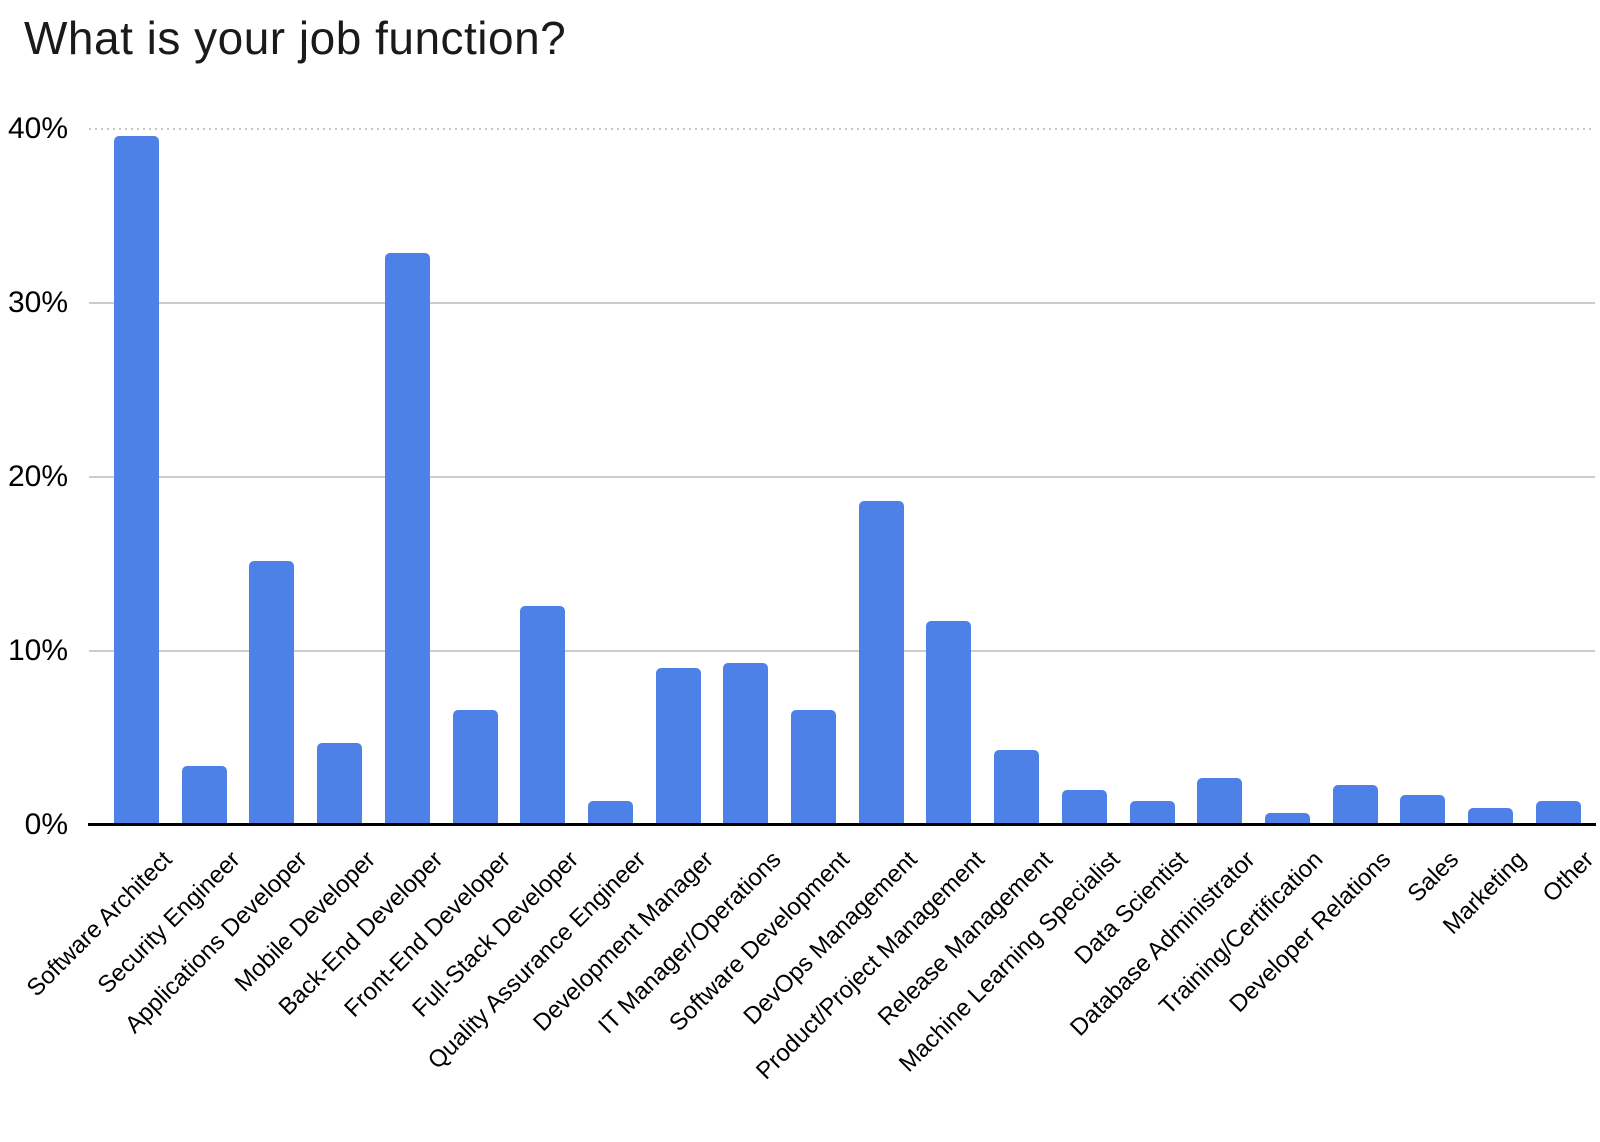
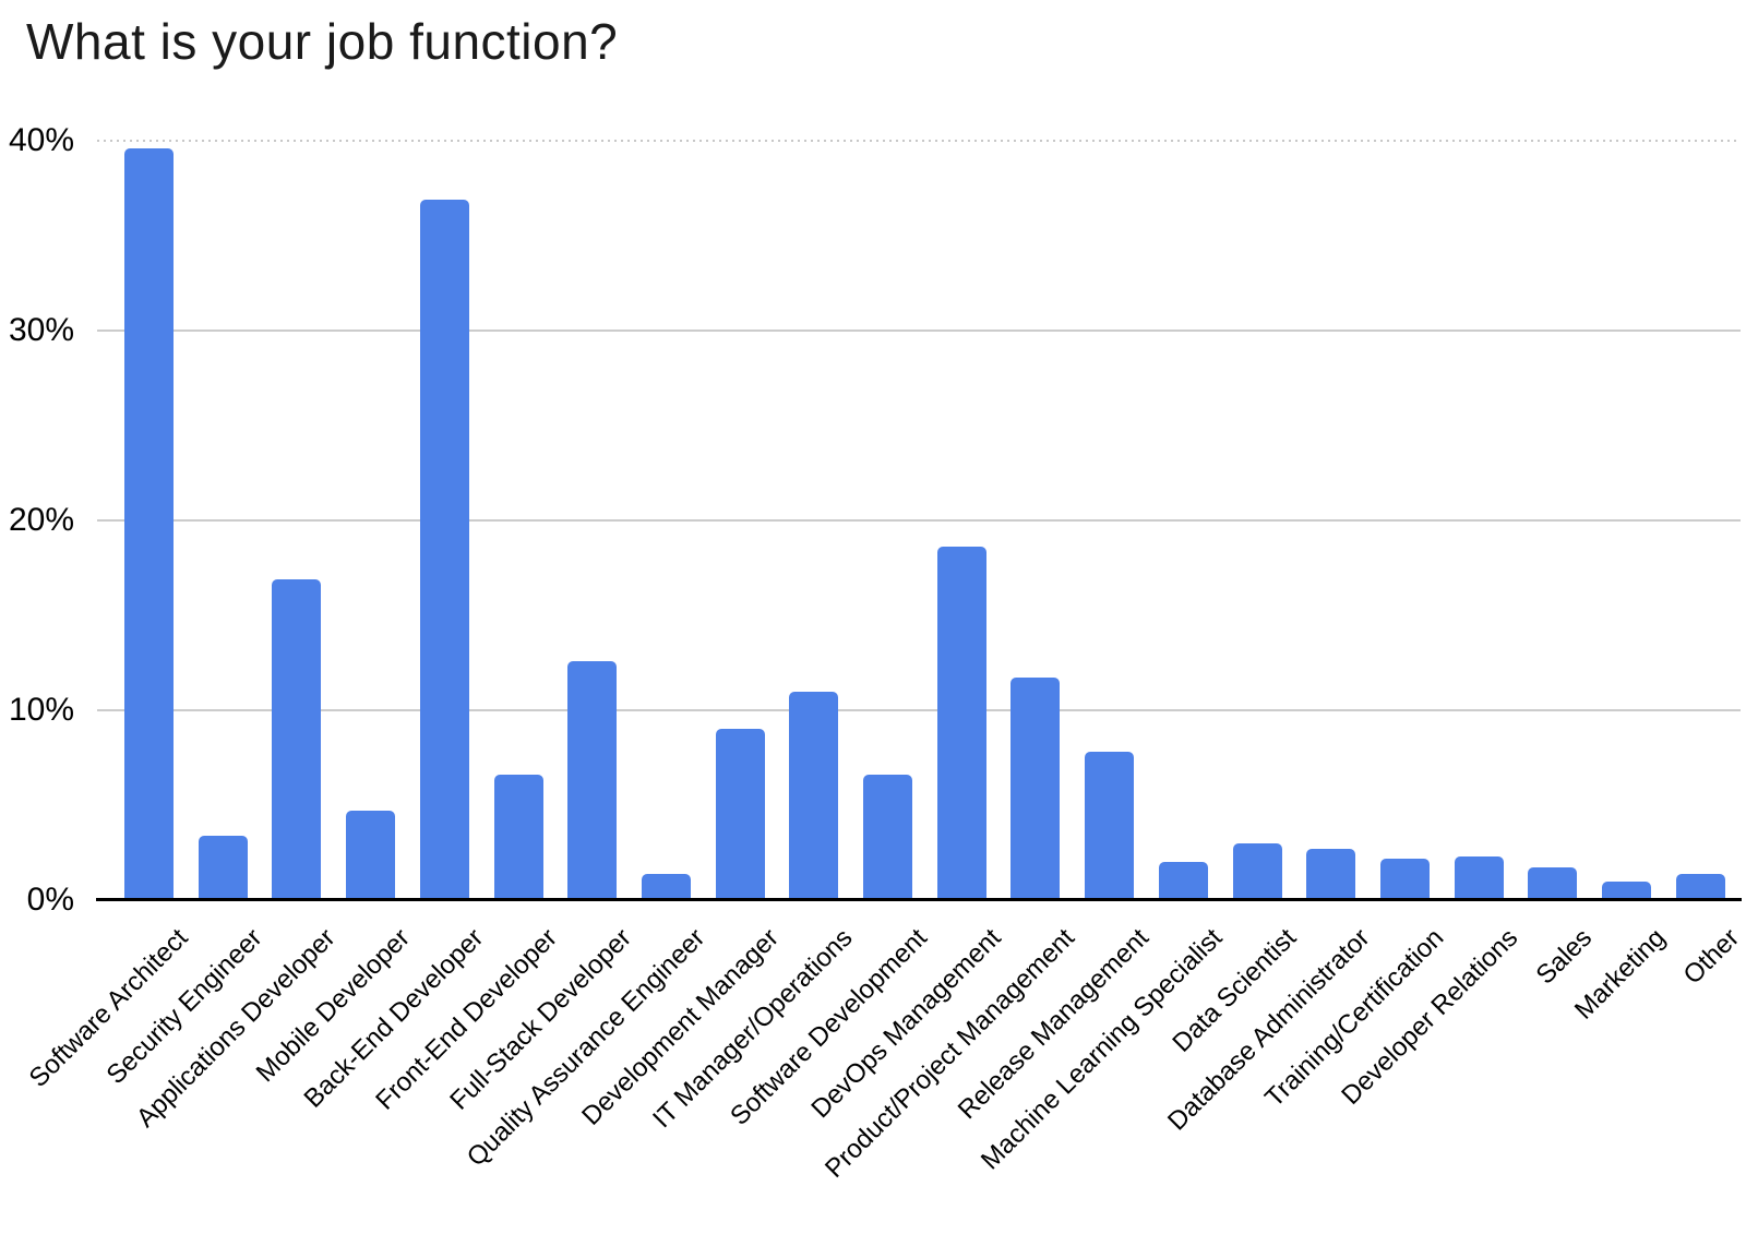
Applications Developer: 15.2% -> 16.9%
Back-End Developer: 32.9% -> 36.9%
IT Manager/Operations: 9.3% -> 11.0%
Release Management: 4.3% -> 7.8%
Data Scientist: 1.4% -> 3.0%
Training/Certification: 0.7% -> 2.2%
